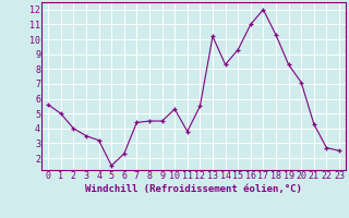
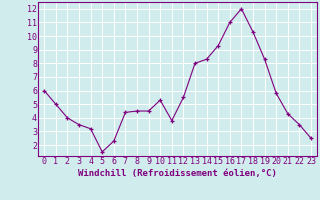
0: 5.6 -> 6.0
13: 10.2 -> 8.0
20: 7.1 -> 5.8
22: 2.7 -> 3.5
